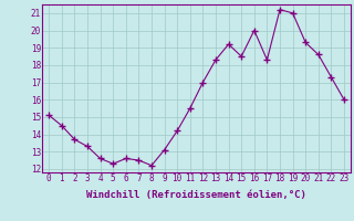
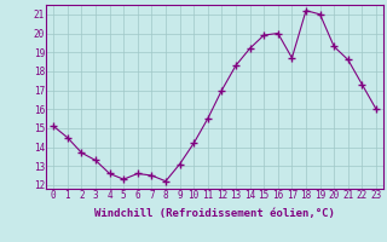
15: 18.5 -> 19.9
17: 18.3 -> 18.7
